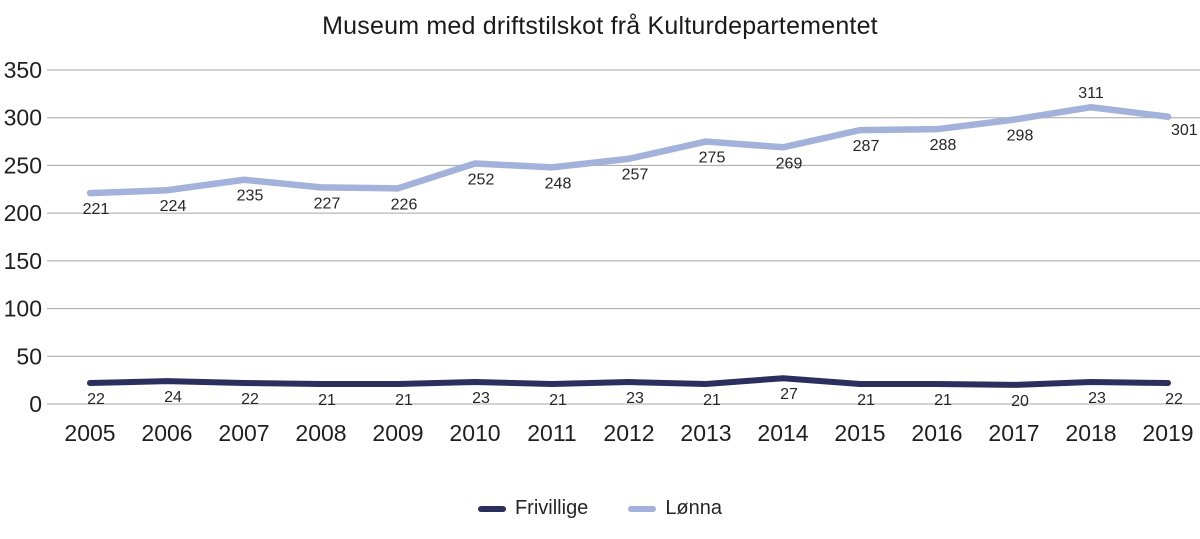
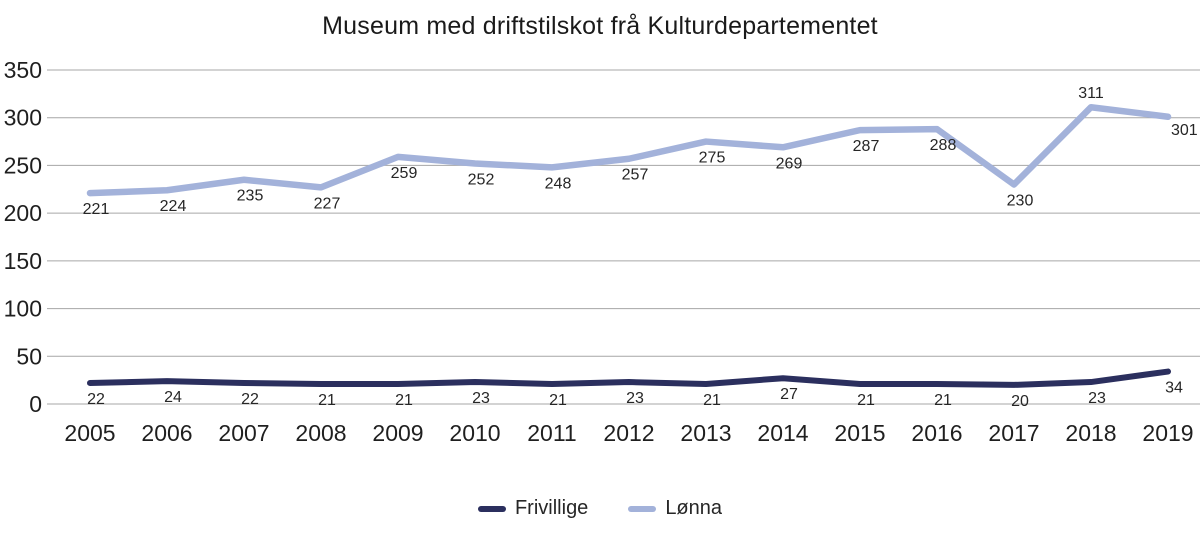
Lønna/2009: 226 -> 259
Lønna/2017: 298 -> 230
Frivillige/2019: 22 -> 34
